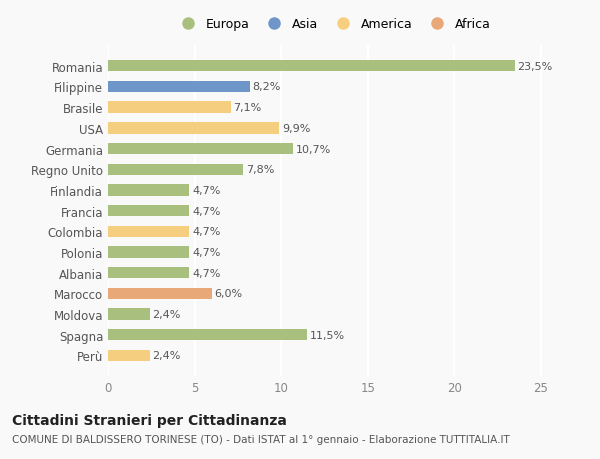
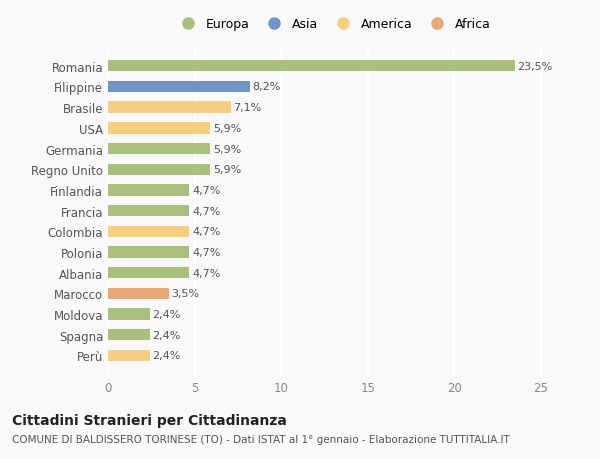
USA: 9,9% -> 5,9%
Germania: 10,7% -> 5,9%
Regno Unito: 7,8% -> 5,9%
Marocco: 6,0% -> 3,5%
Spagna: 11,5% -> 2,4%
